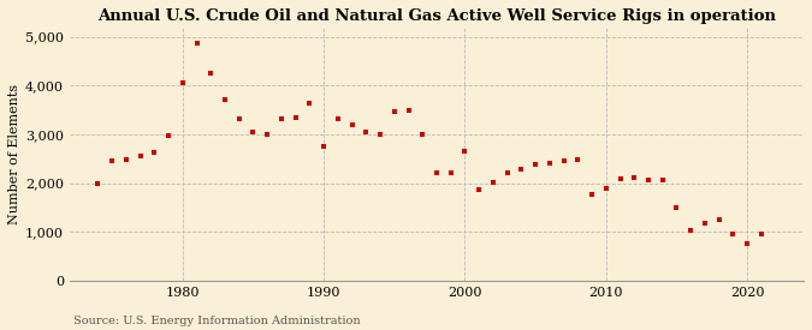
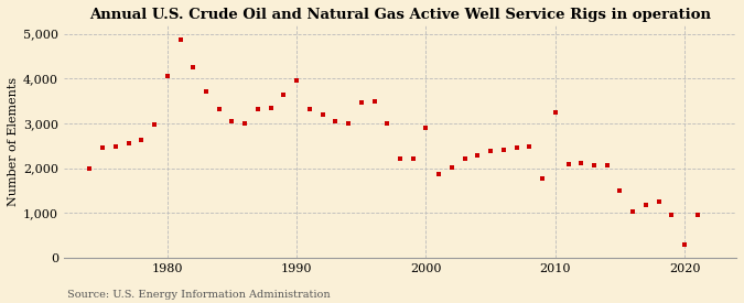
1990: 2,760 -> 3,950
2000: 2,660 -> 2,900
2010: 1,880 -> 3,250
2020: 750 -> 300
